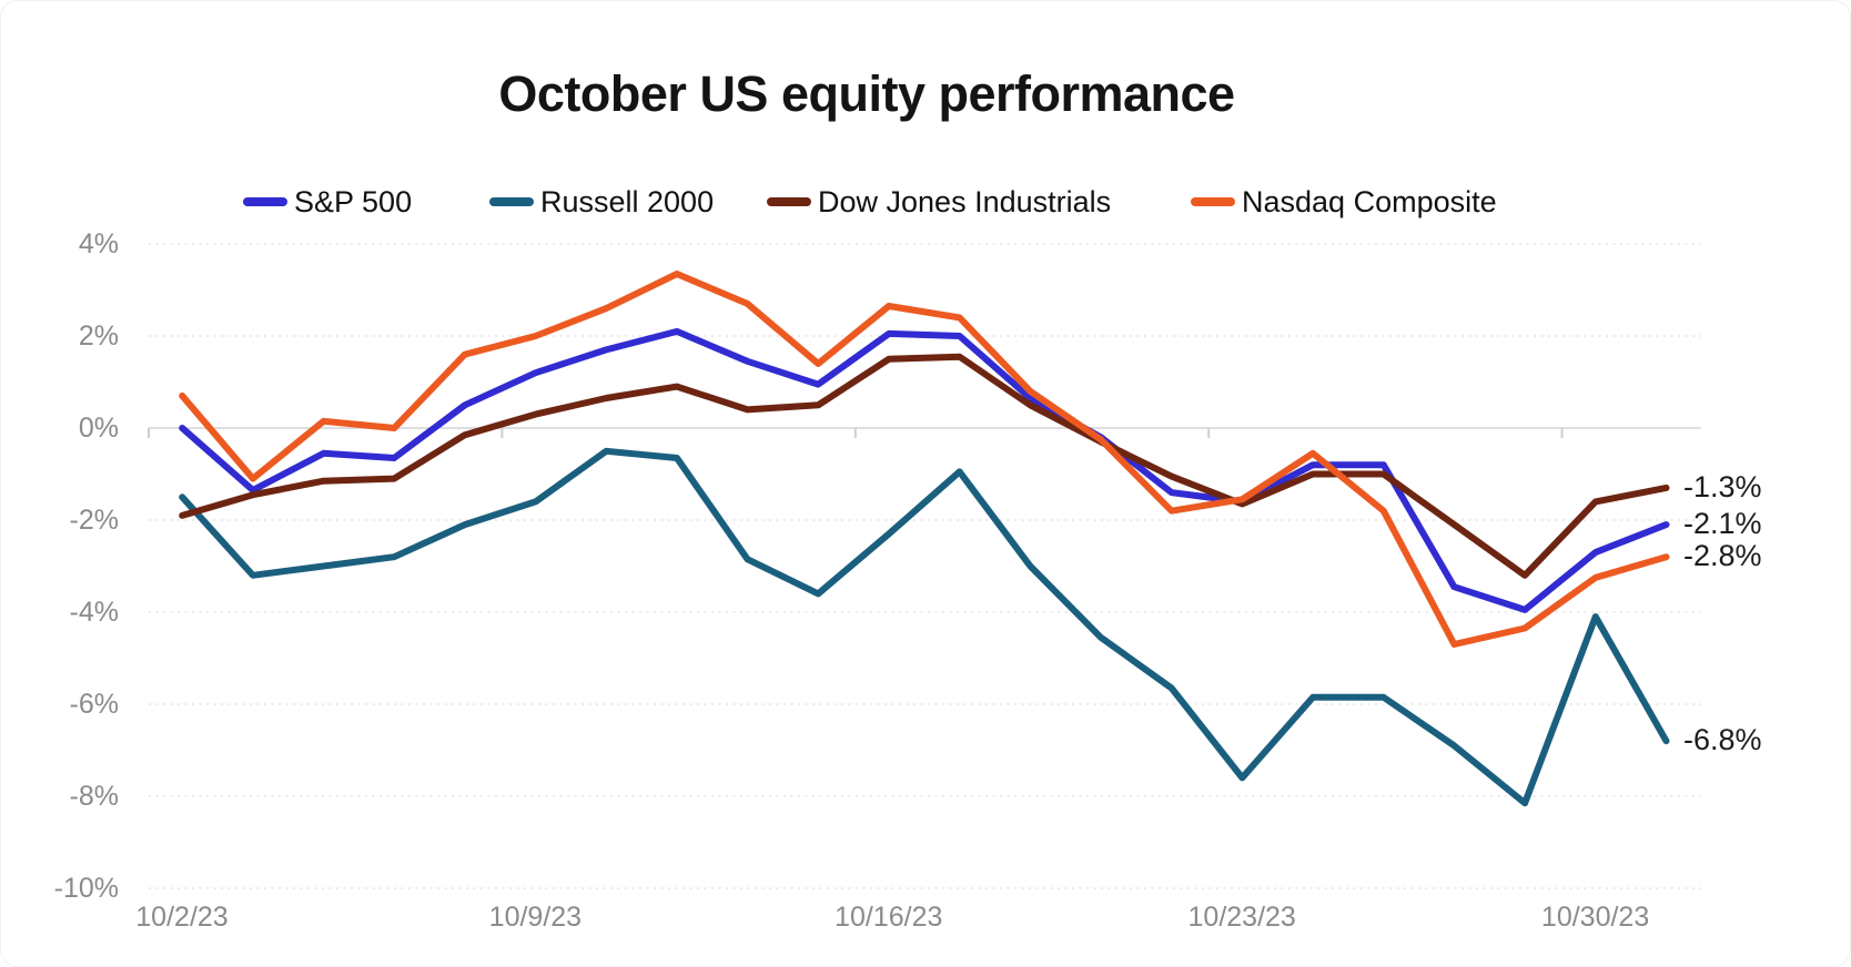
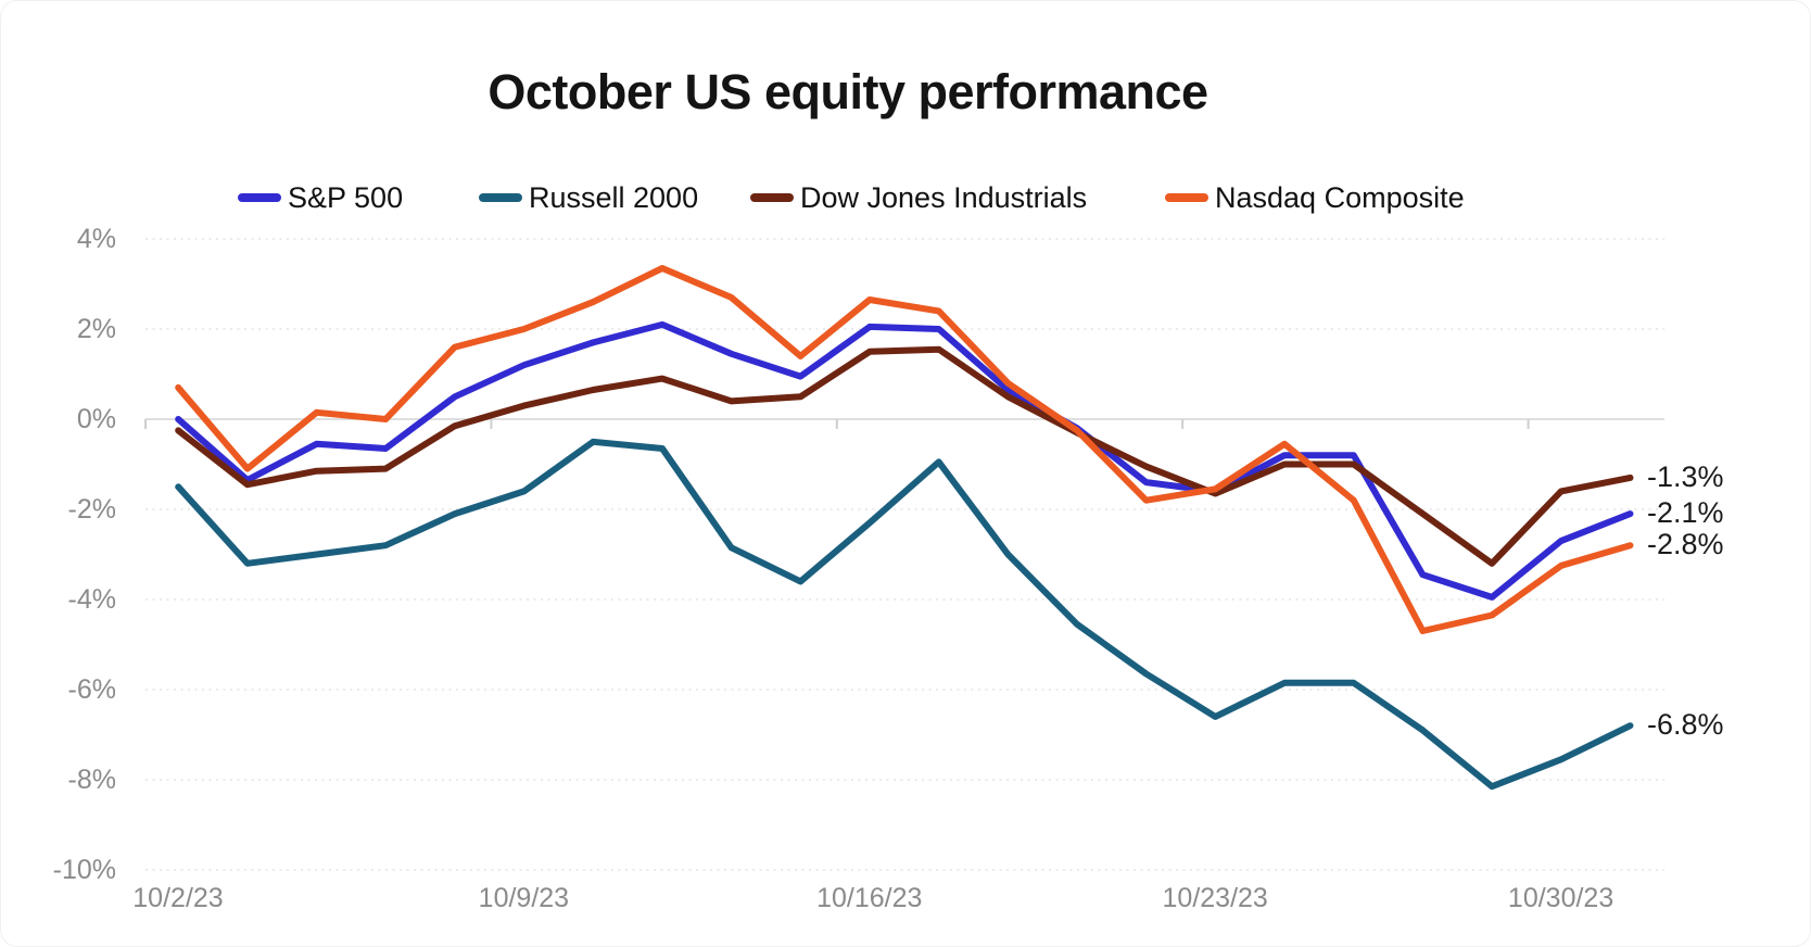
Dow Jones Industrials/10/2/23: -1.9% -> -0.2%
Russell 2000/10/23/23: -7.6% -> -6.6%
Russell 2000/10/30/23: -4.1% -> -7.5%
